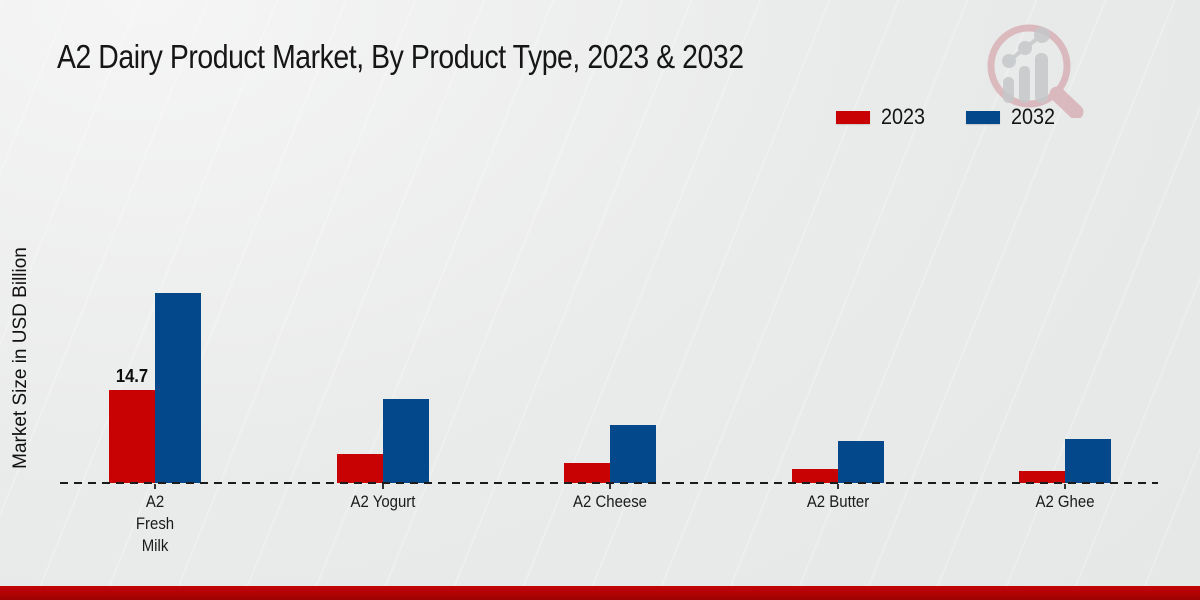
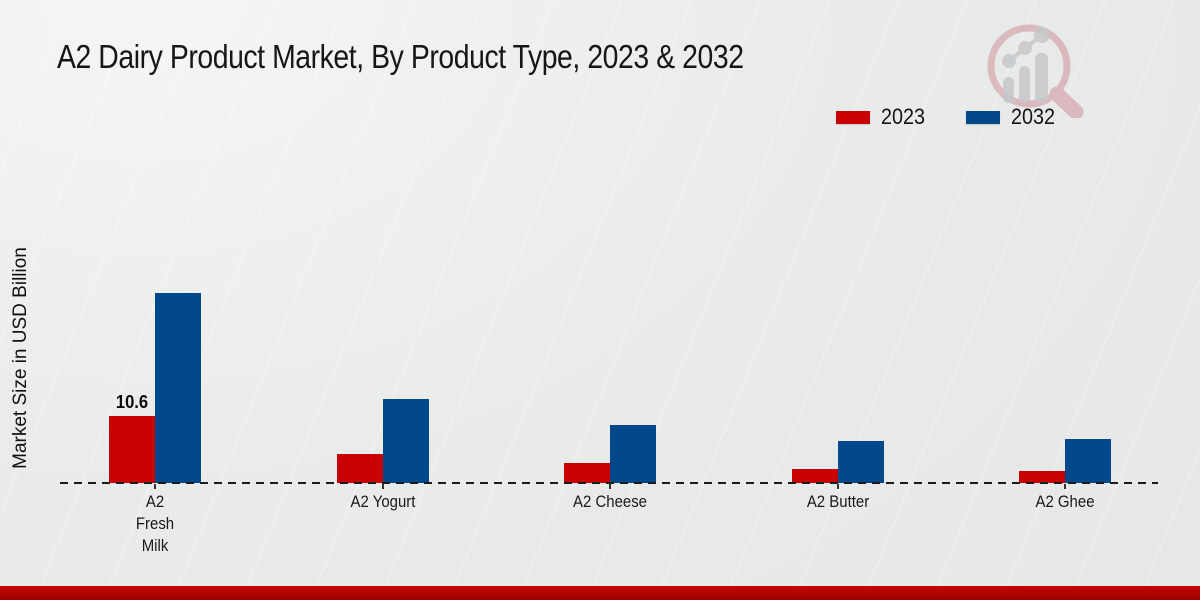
2023/A2 Fresh Milk: 14.7 -> 10.6
